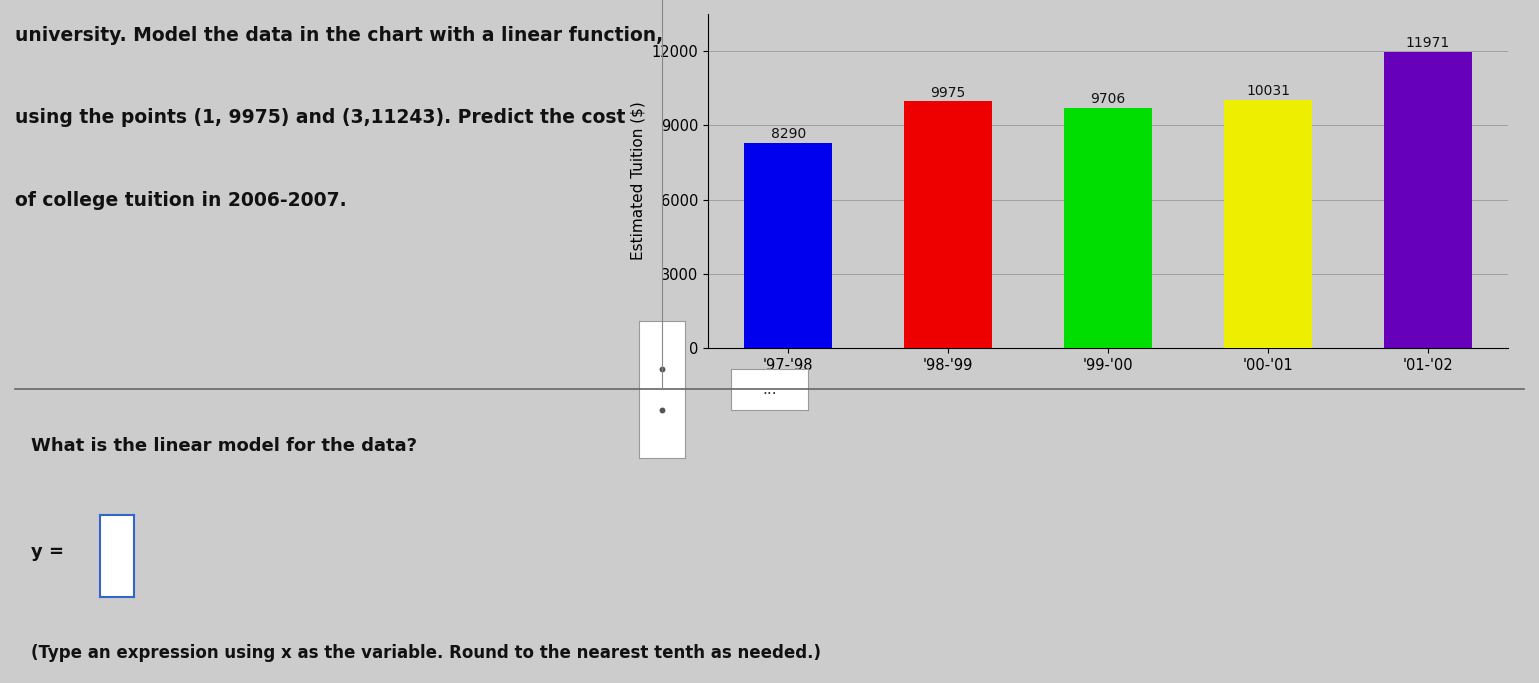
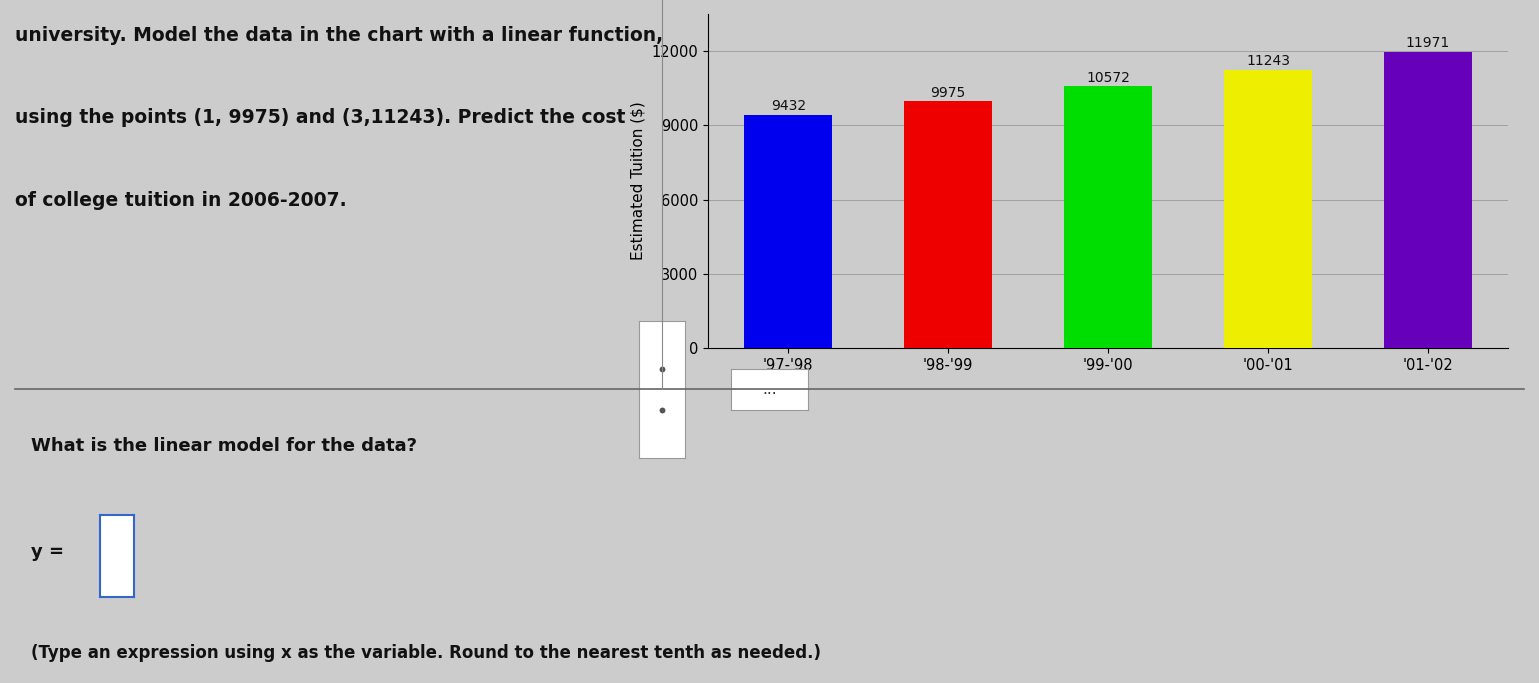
'97-'98: 8290 -> 9432
'99-'00: 9706 -> 10572
'00-'01: 10031 -> 11243
